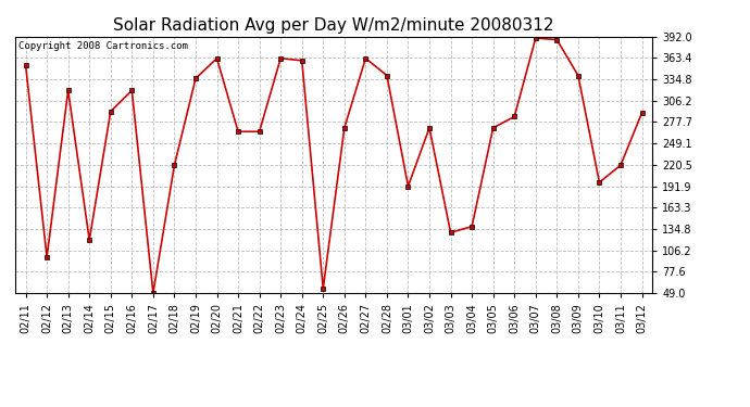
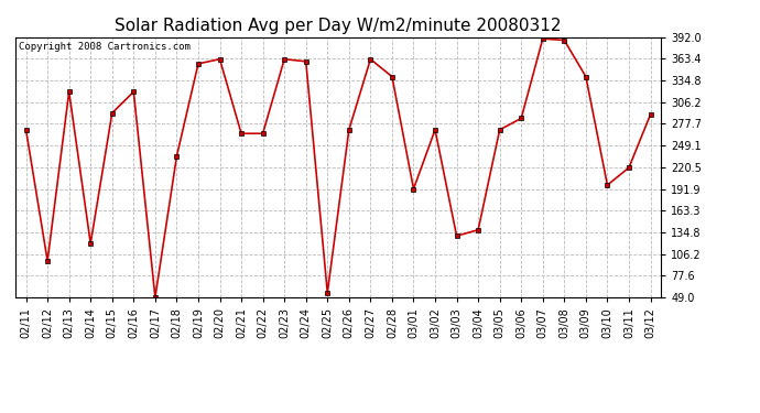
02/11: 354 -> 270
02/18: 220 -> 235
02/19: 336 -> 357
